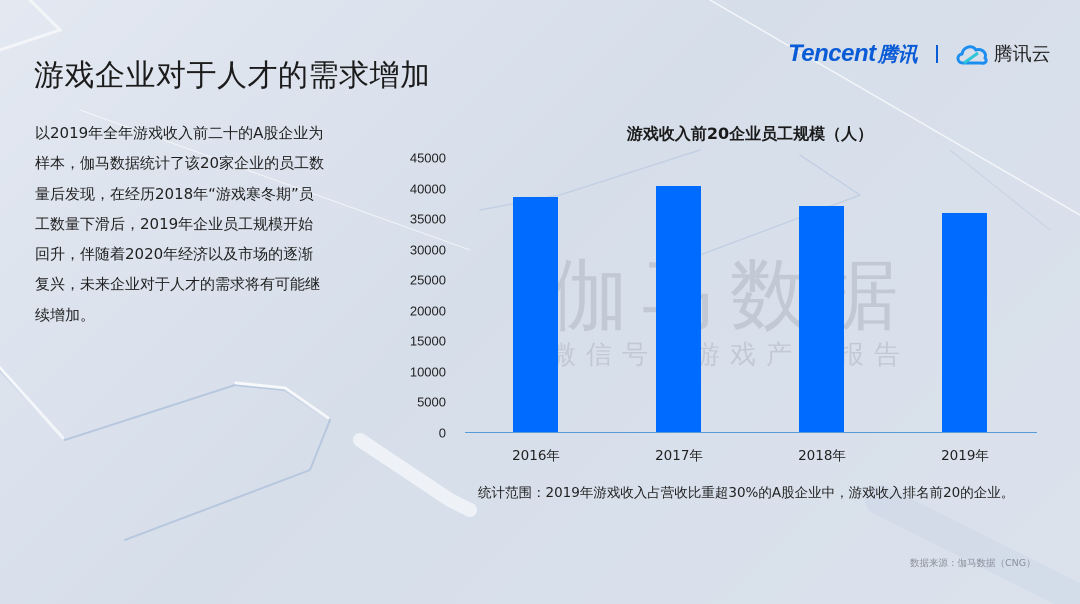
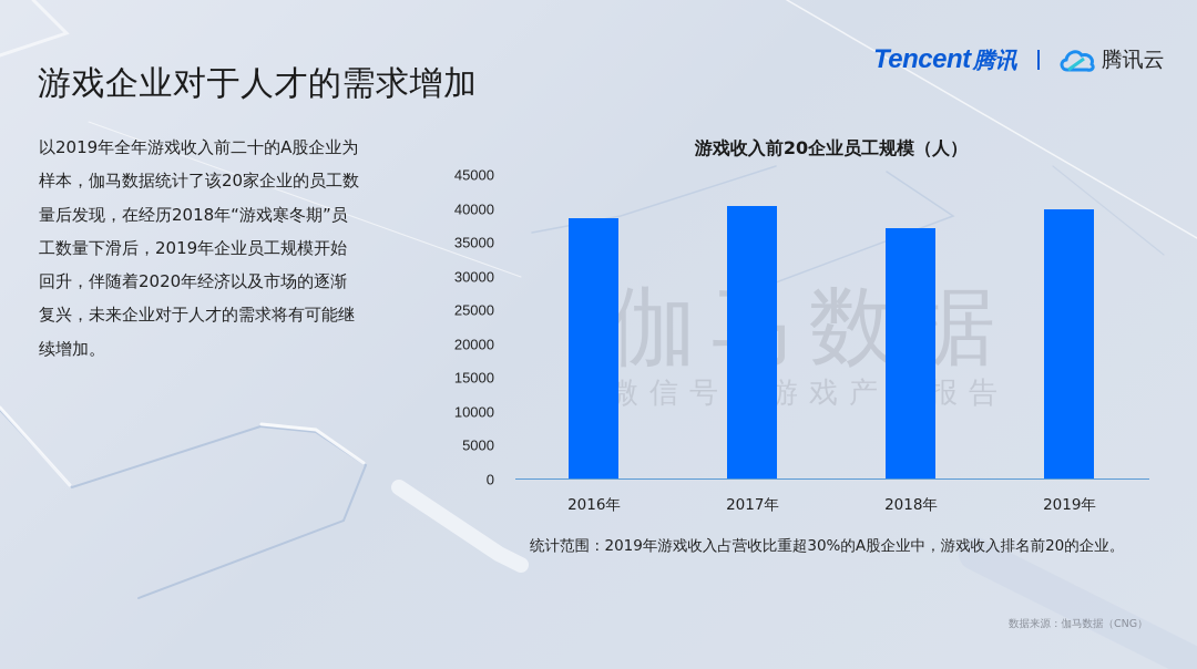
2019年: 36000 -> 40000
